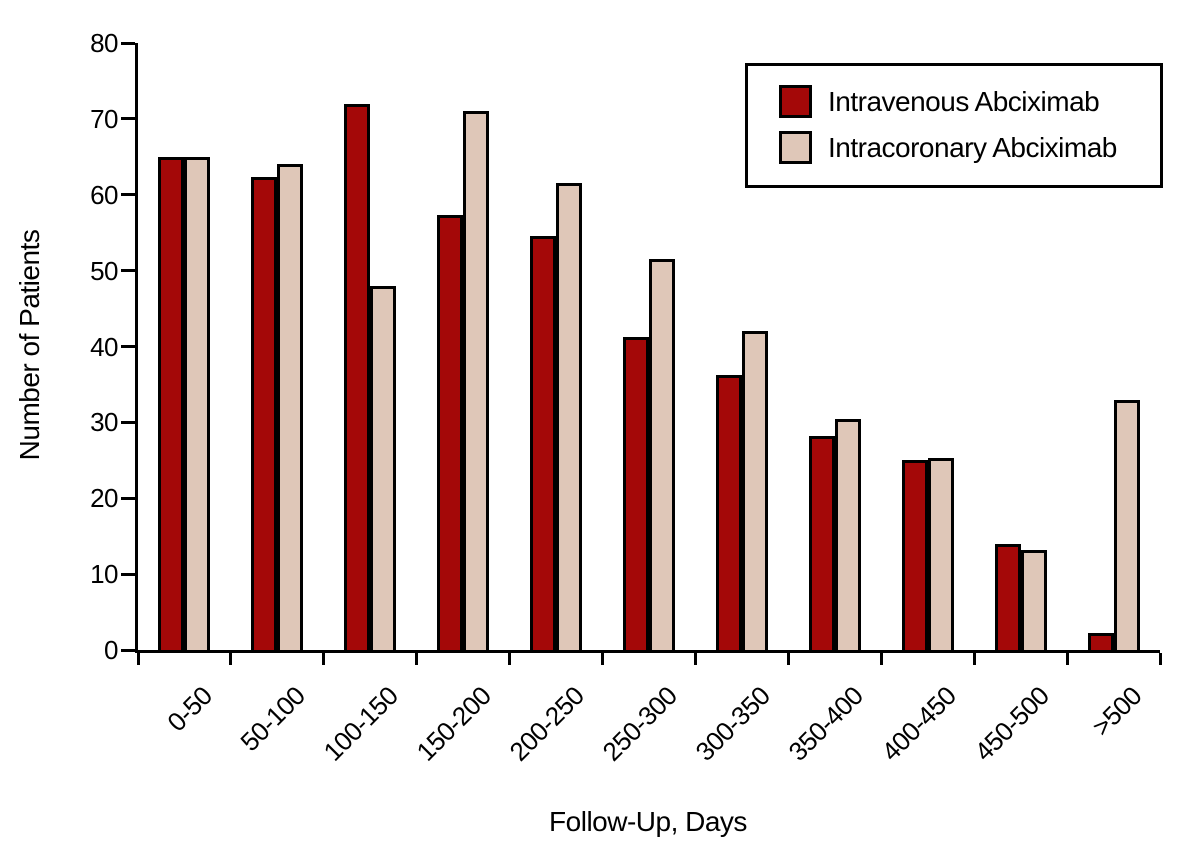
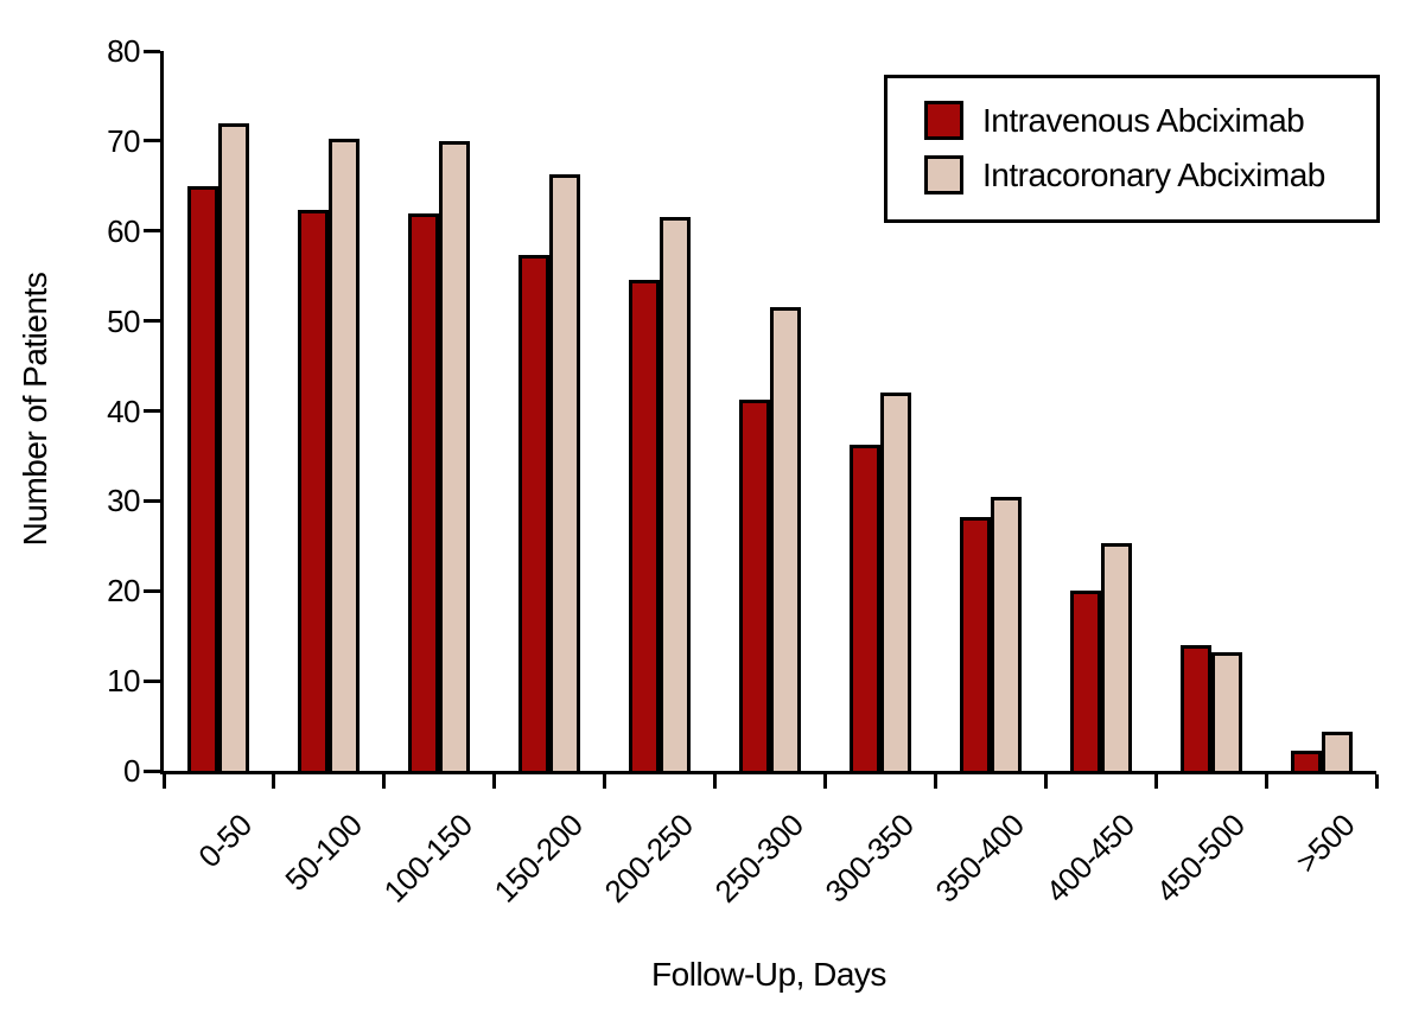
Intracoronary Abciximab/0-50: 65 -> 72
Intracoronary Abciximab/50-100: 64 -> 70
Intravenous Abciximab/100-150: 72 -> 62
Intracoronary Abciximab/100-150: 48 -> 70
Intracoronary Abciximab/150-200: 71 -> 66
Intravenous Abciximab/400-450: 25 -> 20
Intracoronary Abciximab/>500: 33 -> 4
